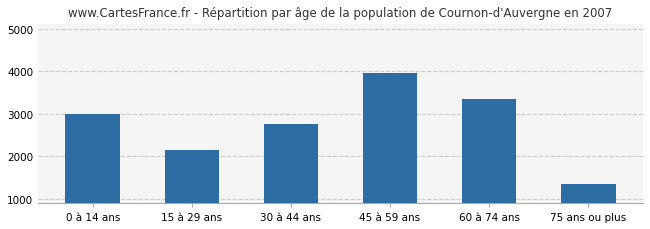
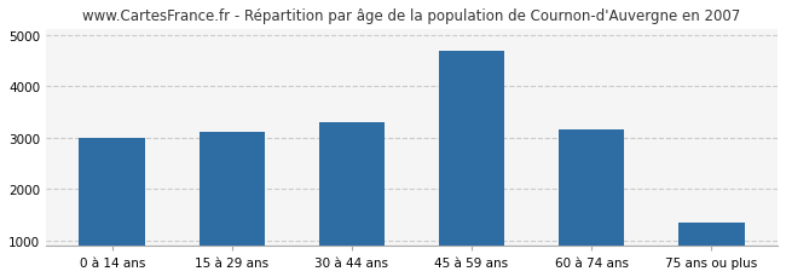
15 à 29 ans: 2150 -> 3120
30 à 44 ans: 2750 -> 3300
45 à 59 ans: 3950 -> 4680
60 à 74 ans: 3350 -> 3150
